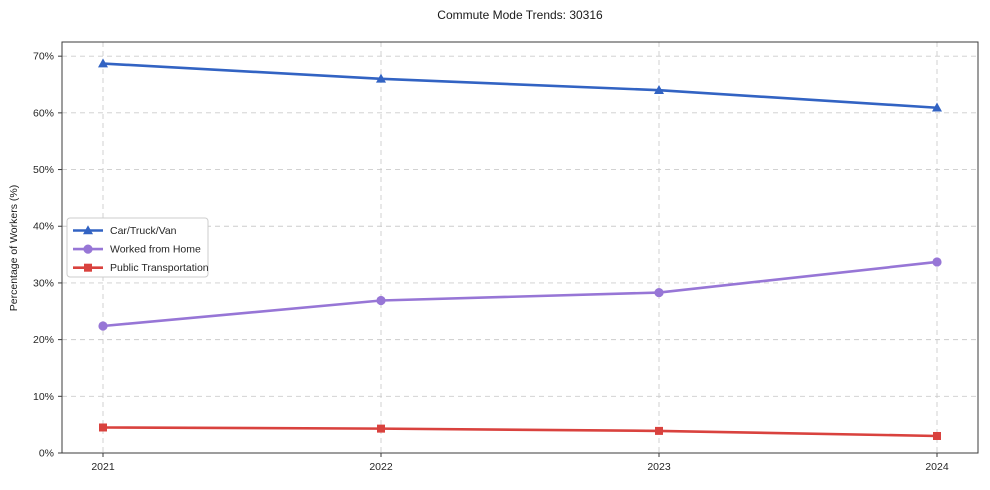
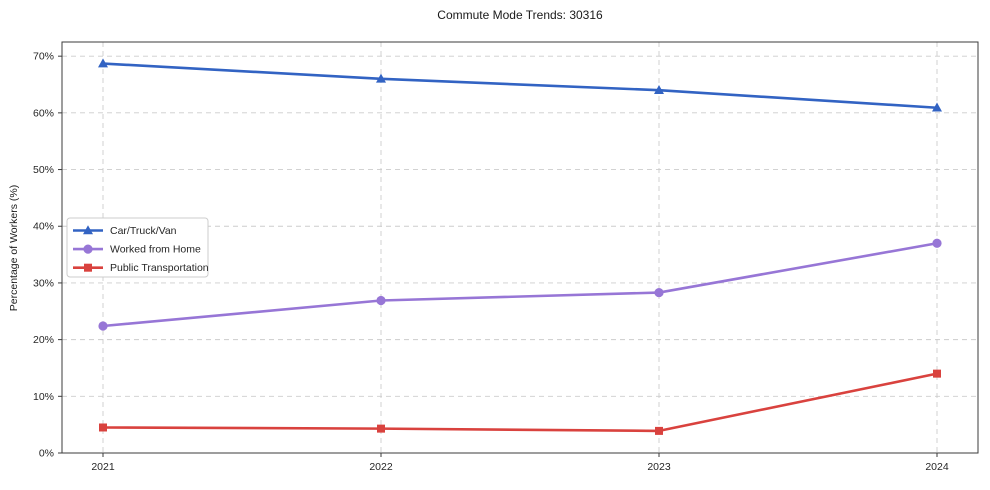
Worked from Home/2024: 34% -> 37%
Public Transportation/2024: 3% -> 14%
